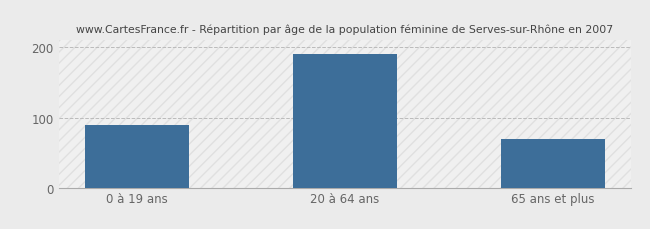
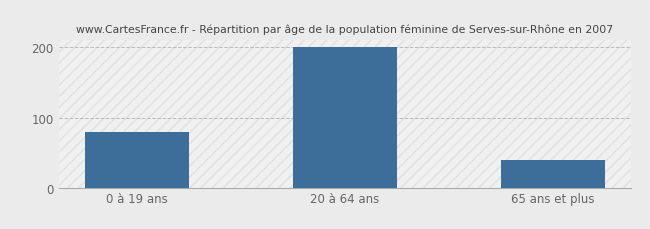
0 à 19 ans: 90 -> 80
20 à 64 ans: 190 -> 200
65 ans et plus: 70 -> 40
